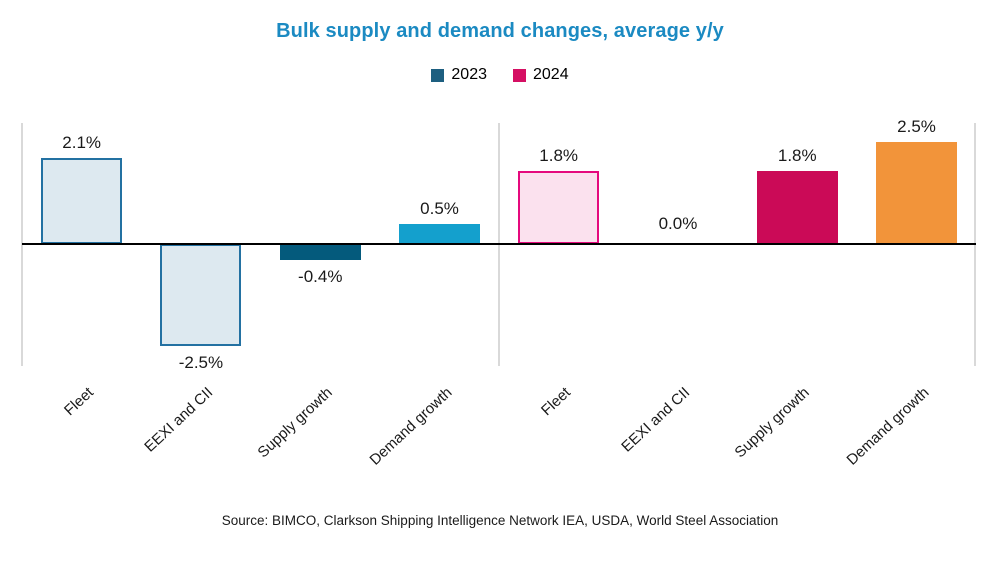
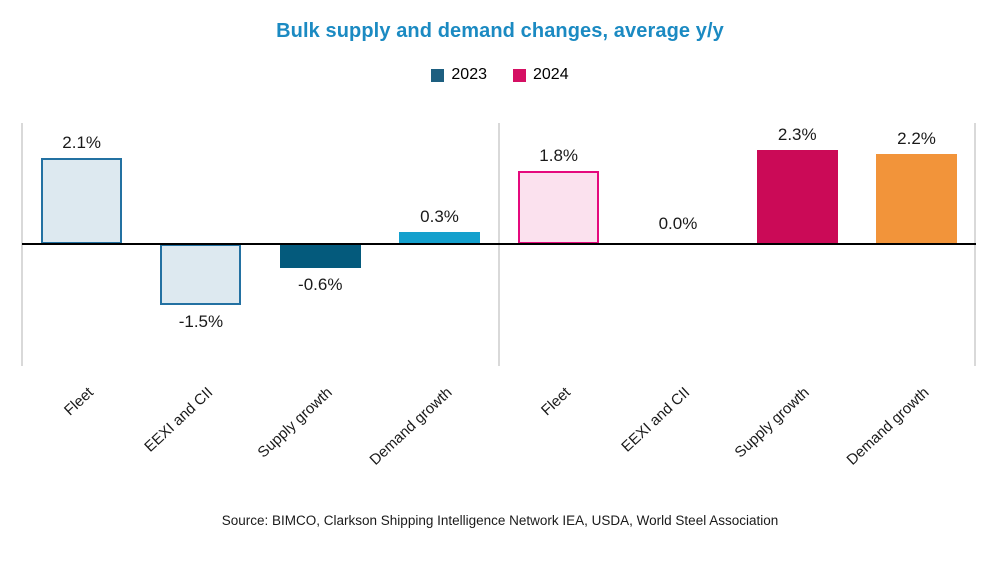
2023/EEXI and CII: -2.5% -> -1.5%
2023/Supply growth: -0.4% -> -0.6%
2024/Supply growth: 1.8% -> 2.3%
2023/Demand growth: 0.5% -> 0.3%
2024/Demand growth: 2.5% -> 2.2%
